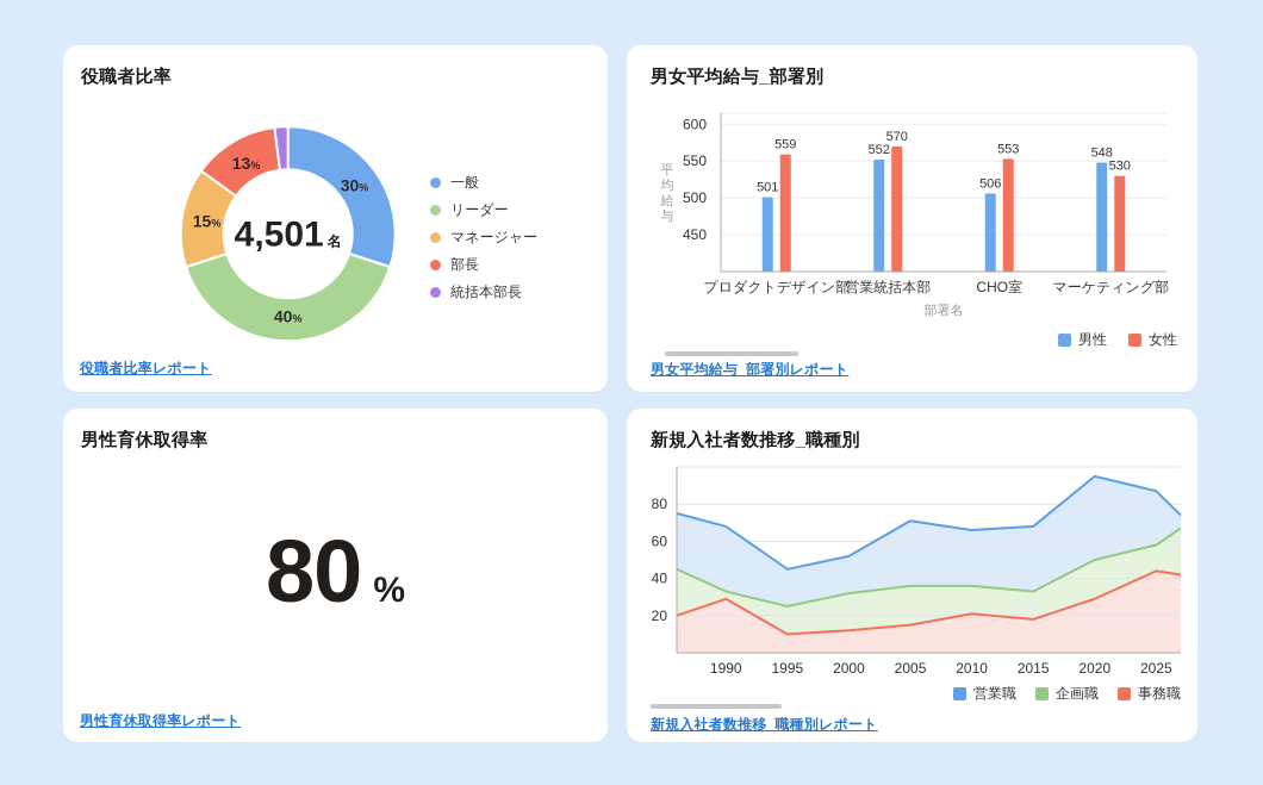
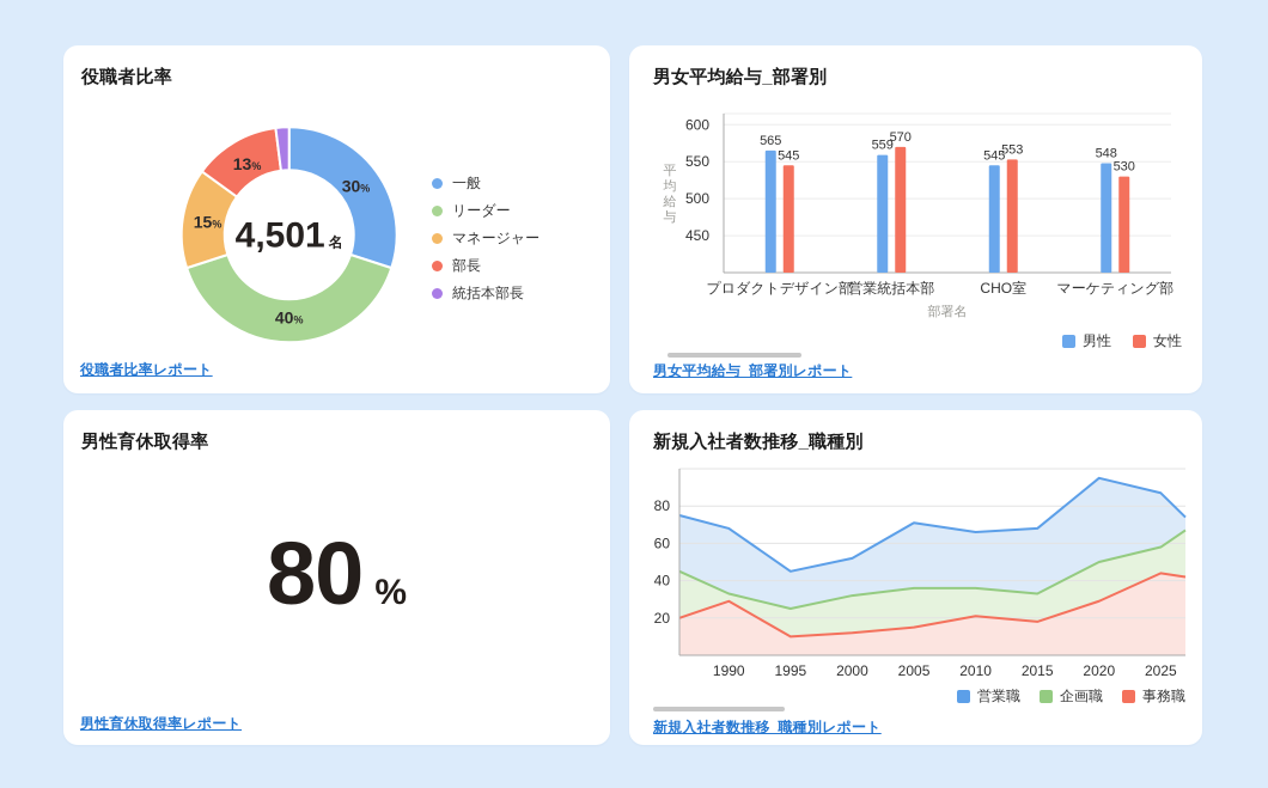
男女平均給与_部署別/男性/プロダクトデザイン部: 501 -> 565
男女平均給与_部署別/女性/プロダクトデザイン部: 559 -> 545
男女平均給与_部署別/男性/営業統括本部: 552 -> 559
男女平均給与_部署別/男性/CHO室: 506 -> 545
